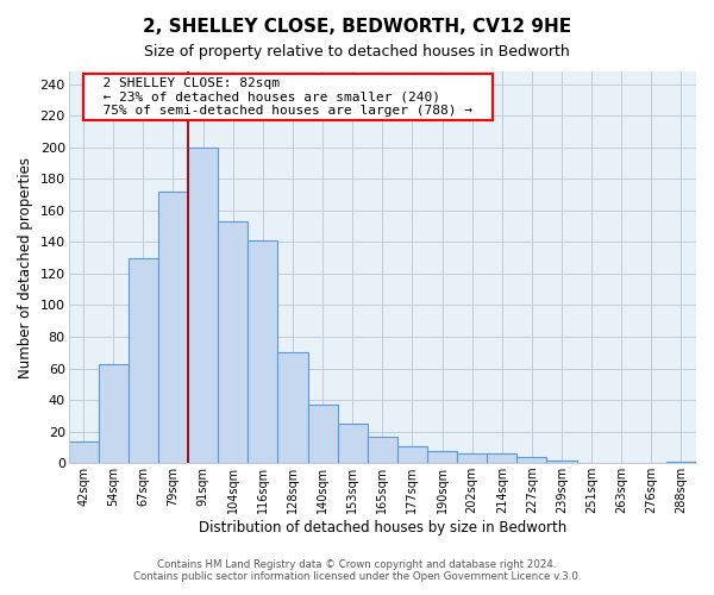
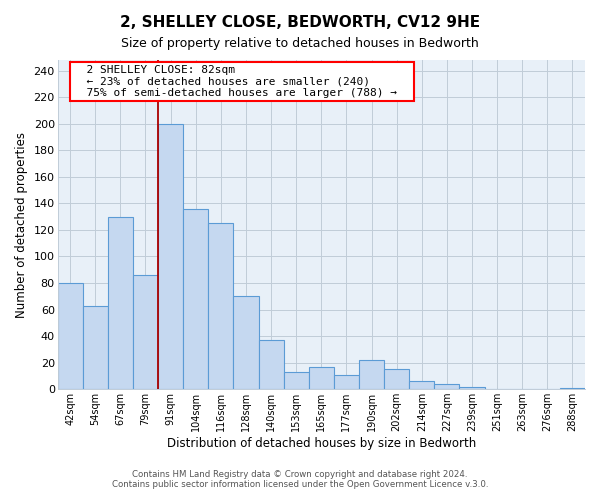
42sqm: 14 -> 80
79sqm: 172 -> 86
104sqm: 153 -> 136
116sqm: 141 -> 125
153sqm: 25 -> 13
190sqm: 8 -> 22
202sqm: 6 -> 15
